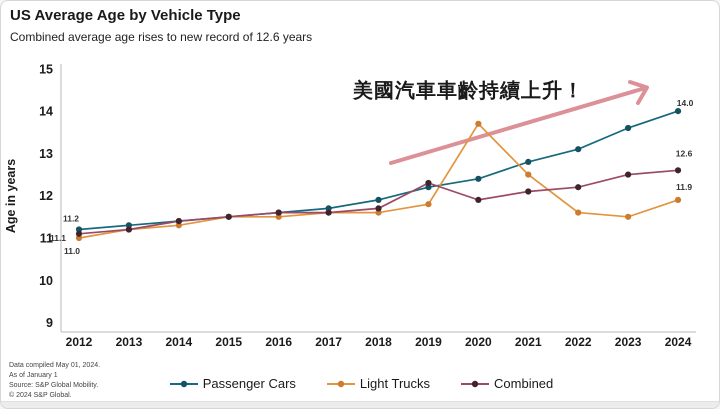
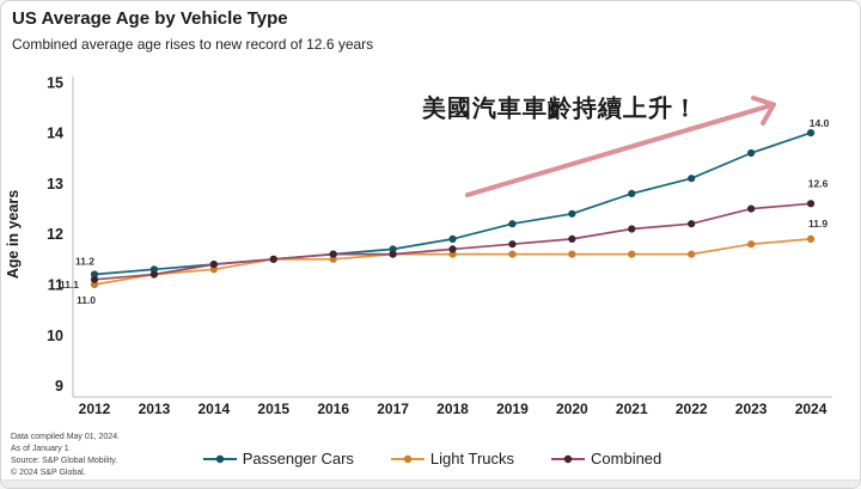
Light Trucks/2019: 11.8 -> 11.6
Combined/2019: 12.3 -> 11.8
Light Trucks/2020: 13.7 -> 11.6
Light Trucks/2021: 12.5 -> 11.6
Light Trucks/2023: 11.5 -> 11.8
